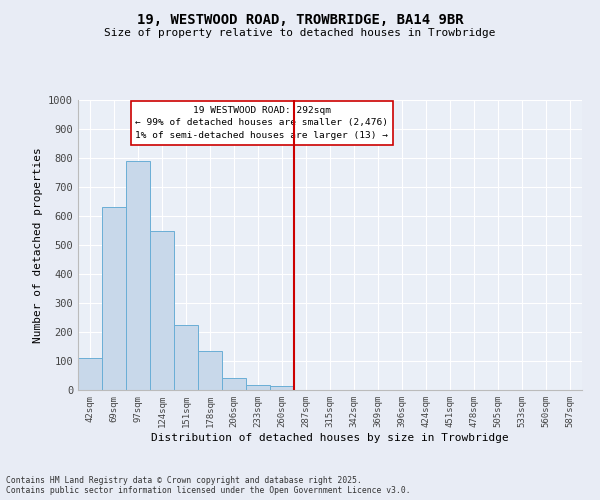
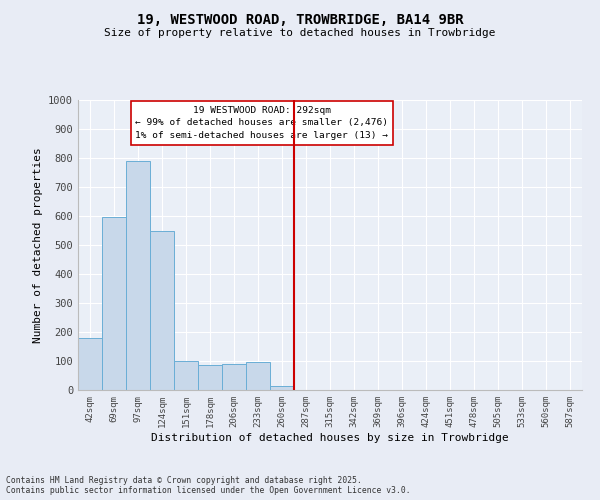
42sqm: 110 -> 180
69sqm: 630 -> 595
151sqm: 225 -> 100
178sqm: 135 -> 85
206sqm: 42 -> 90
233sqm: 17 -> 95
